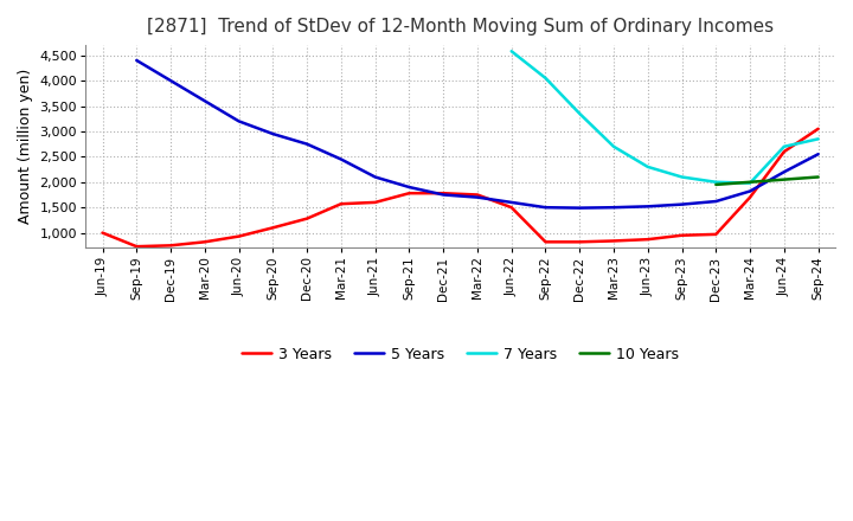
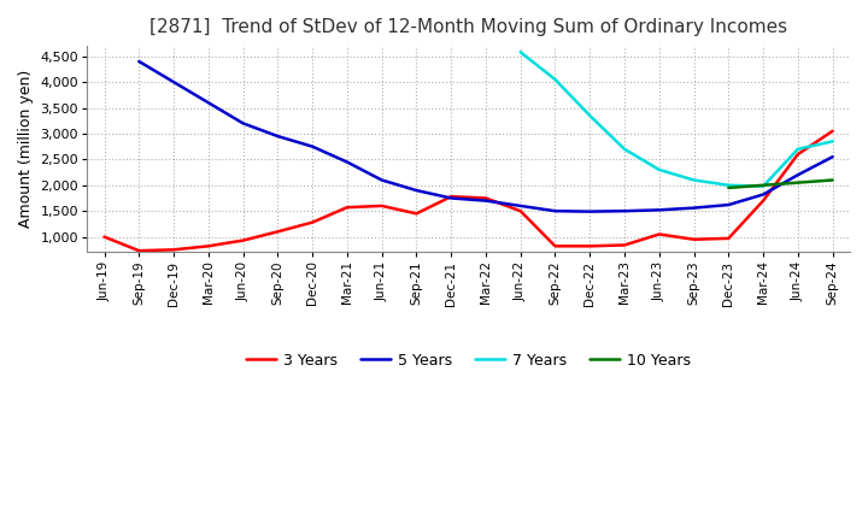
3 Years/Sep-21: 1,780 -> 1,450
3 Years/Jun-23: 870 -> 1,050
